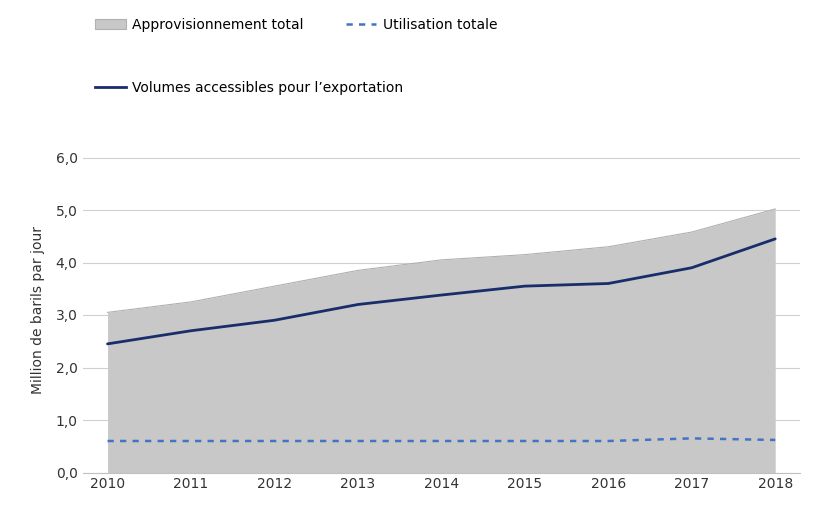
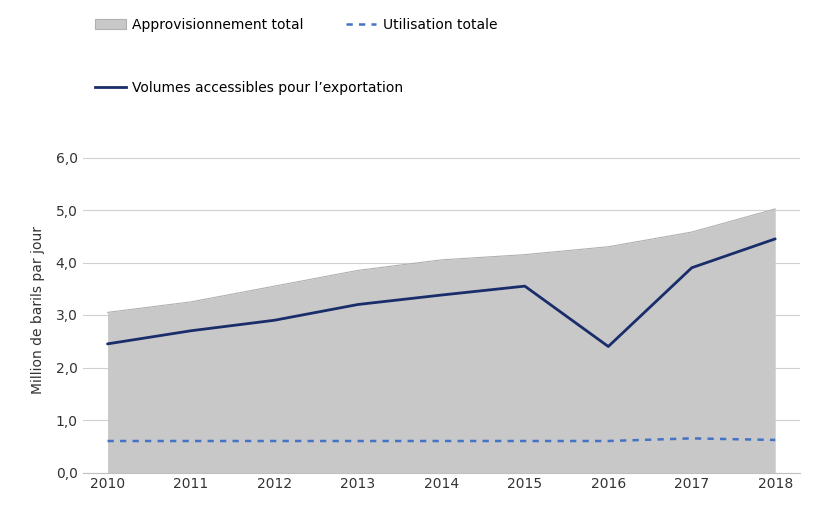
Volumes accessibles pour l’exportation/2016: 3,60 -> 2,40
